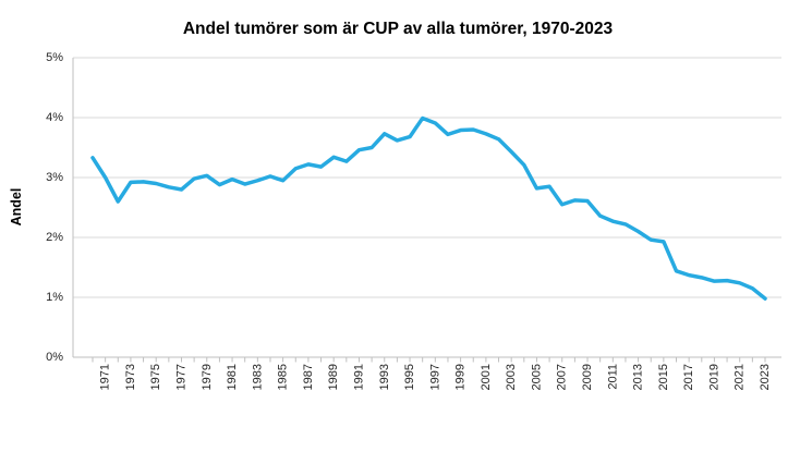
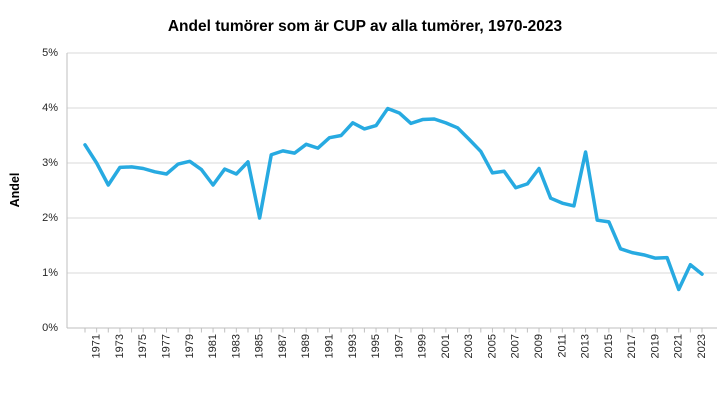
1981: 3.0% -> 2.6%
1983: 3.0% -> 2.8%
1985: 3.0% -> 2.0%
2009: 2.6% -> 2.9%
2013: 2.1% -> 3.2%
2021: 1.2% -> 0.7%
